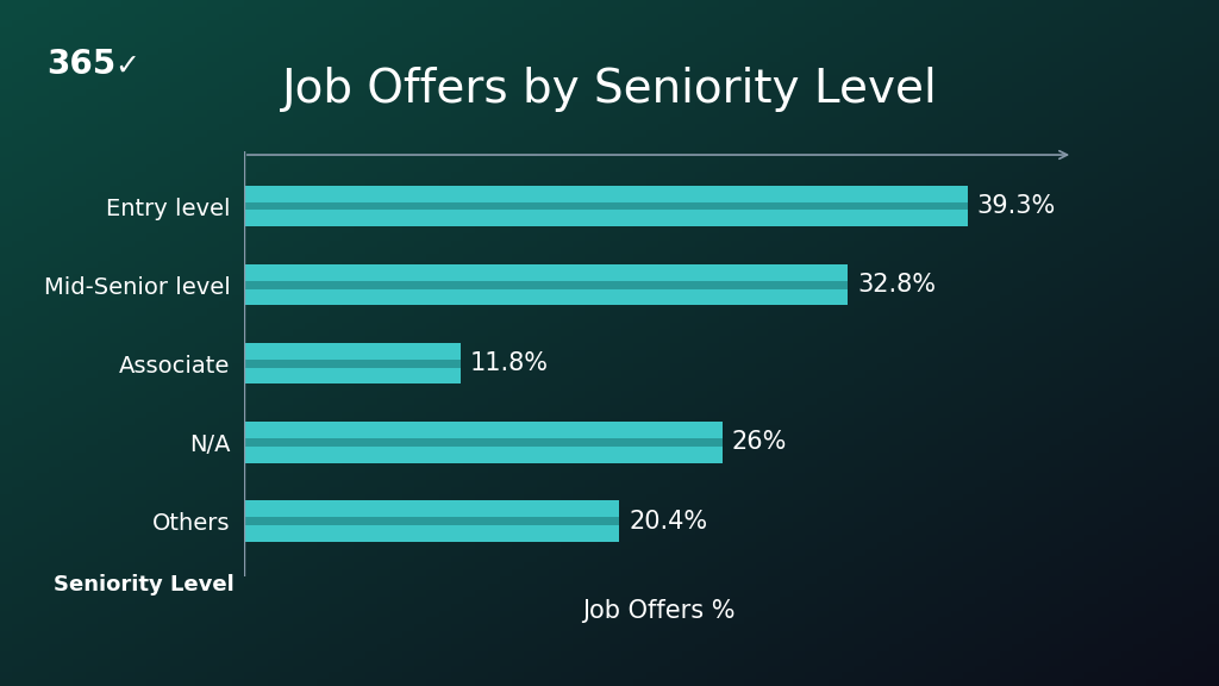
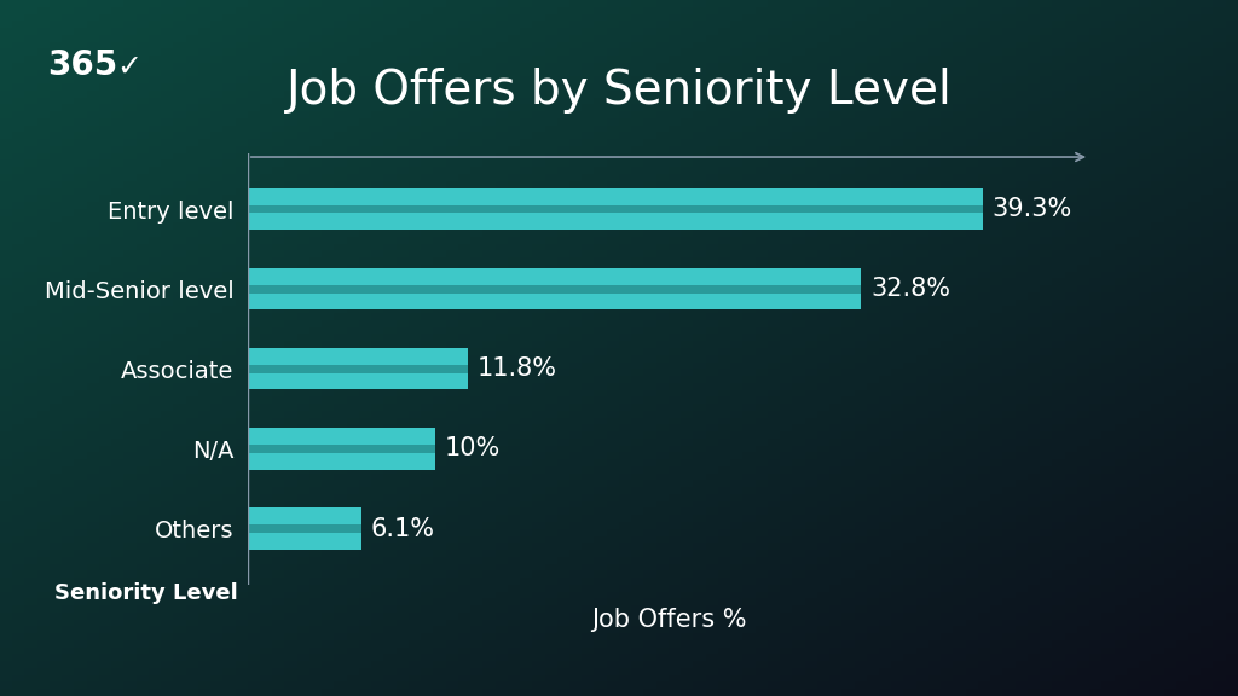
N/A: 26% -> 10%
Others: 20.4% -> 6.1%
